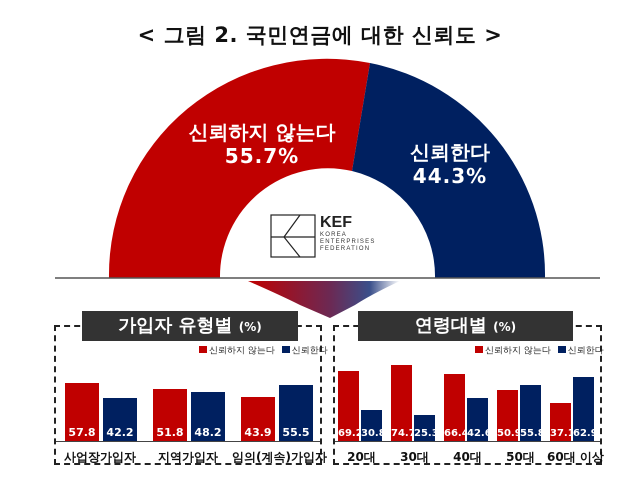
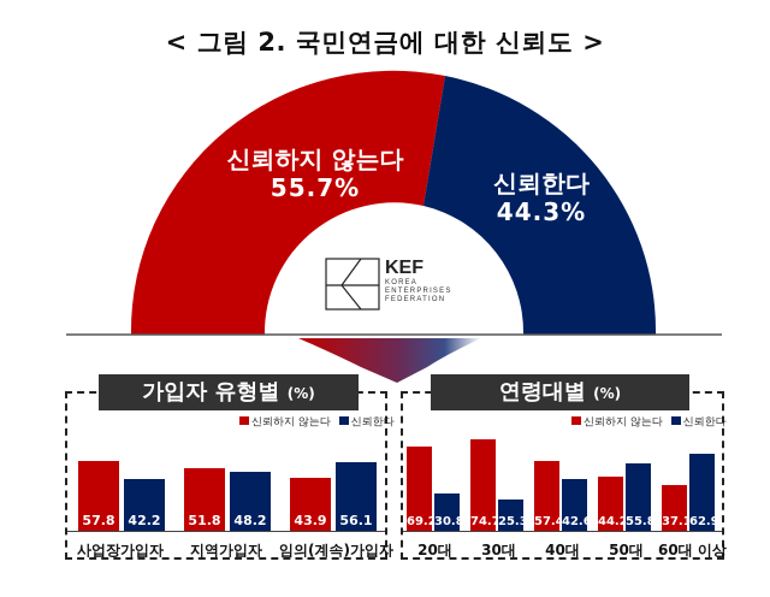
가입자 유형별 (%)/신뢰한다/임의(계속)가입자: 55.5 -> 56.1
연령대별 (%)/신뢰하지 않는다/40대: 66.4 -> 57.4
연령대별 (%)/신뢰하지 않는다/50대: 50.9 -> 44.2
